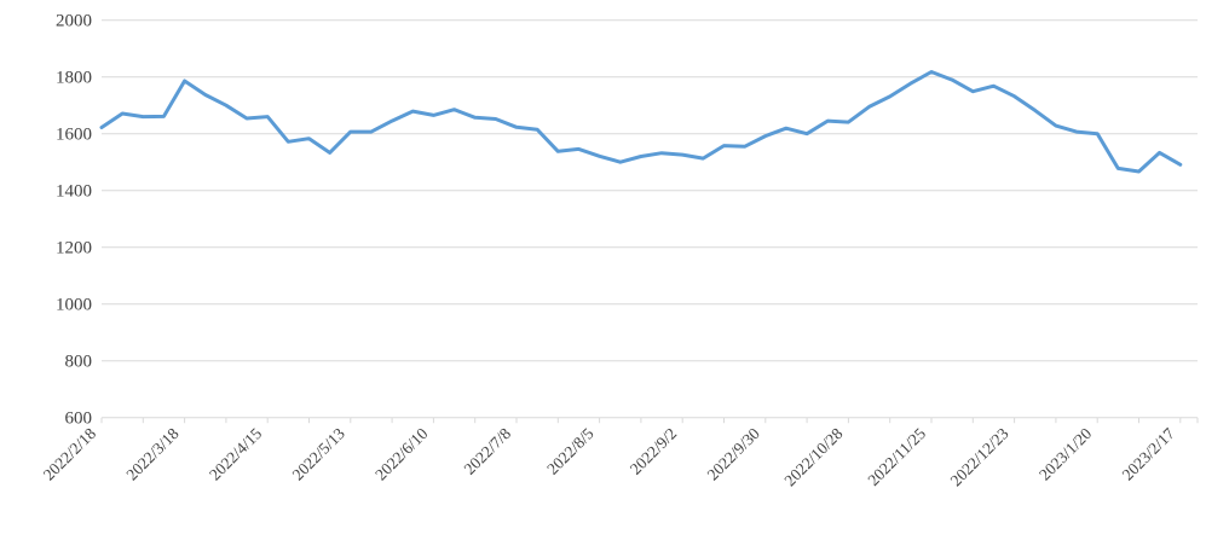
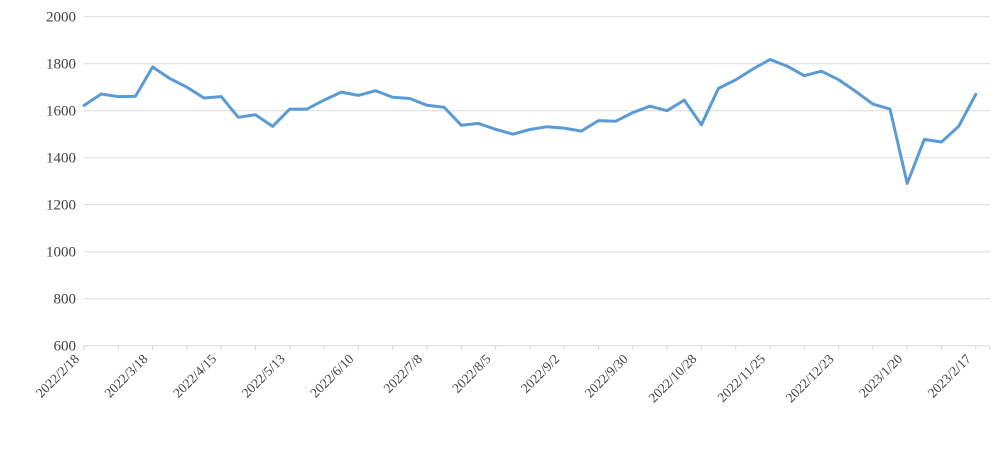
2022/10/28: 1640 -> 1540
2023/1/20: 1600 -> 1290
2023/2/17: 1490 -> 1670
